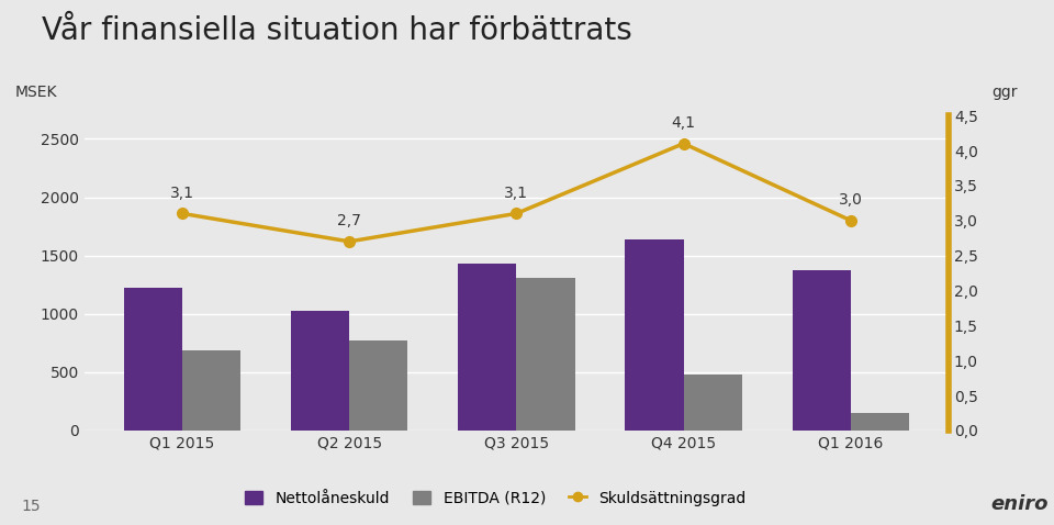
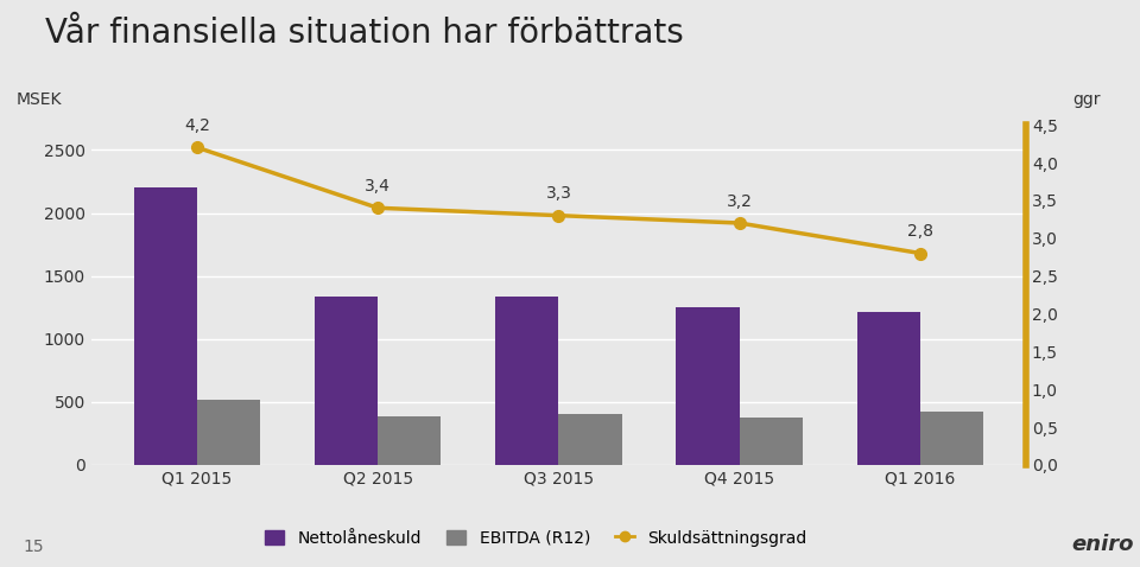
Nettolåneskuld/Q1 2015: 1220 -> 2200
Skuldsättningsgrad/Q1 2015: 3,1 -> 4,2
EBITDA (R12)/Q1 2015: 690 -> 520
Nettolåneskuld/Q2 2015: 1030 -> 1340
Skuldsättningsgrad/Q2 2015: 2,7 -> 3,4
EBITDA (R12)/Q2 2015: 770 -> 390
Nettolåneskuld/Q3 2015: 1430 -> 1340
Skuldsättningsgrad/Q3 2015: 3,1 -> 3,3
EBITDA (R12)/Q3 2015: 1310 -> 400
Nettolåneskuld/Q4 2015: 1640 -> 1250
Skuldsättningsgrad/Q4 2015: 4,1 -> 3,2
EBITDA (R12)/Q4 2015: 480 -> 380
Nettolåneskuld/Q1 2016: 1370 -> 1210
Skuldsättningsgrad/Q1 2016: 3,0 -> 2,8
EBITDA (R12)/Q1 2016: 150 -> 420
